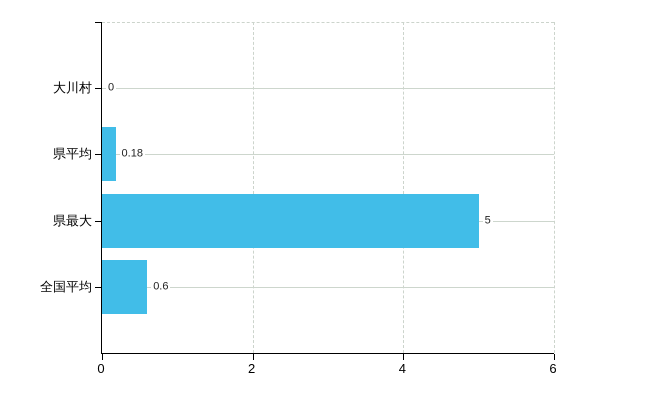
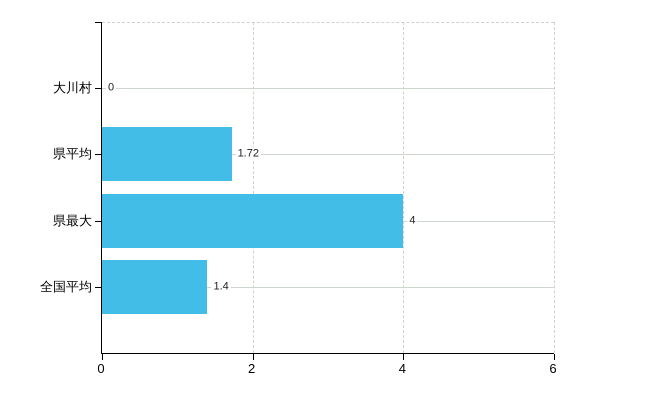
県平均: 0.18 -> 1.72
県最大: 5 -> 4
全国平均: 0.6 -> 1.4
